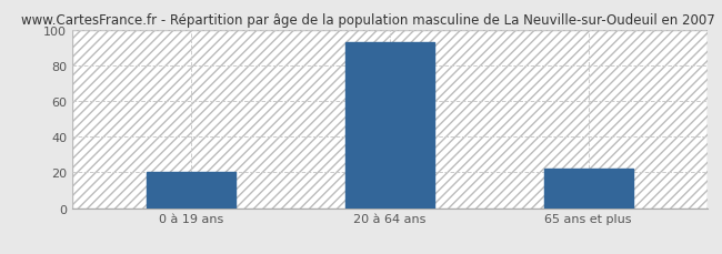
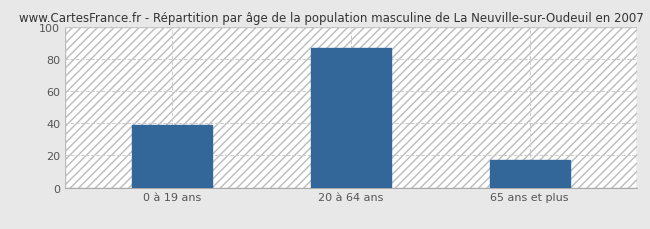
0 à 19 ans: 20 -> 39
20 à 64 ans: 93 -> 87
65 ans et plus: 22 -> 17
